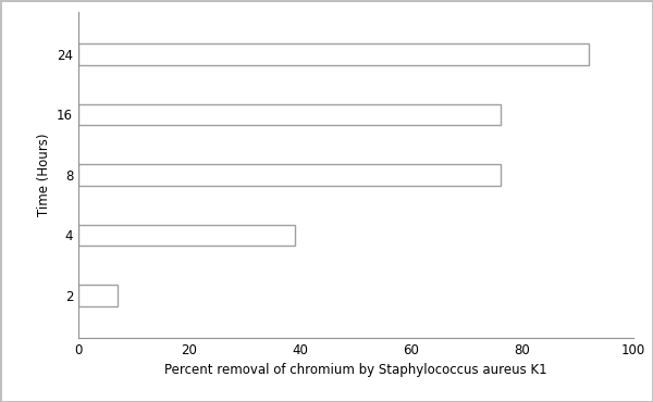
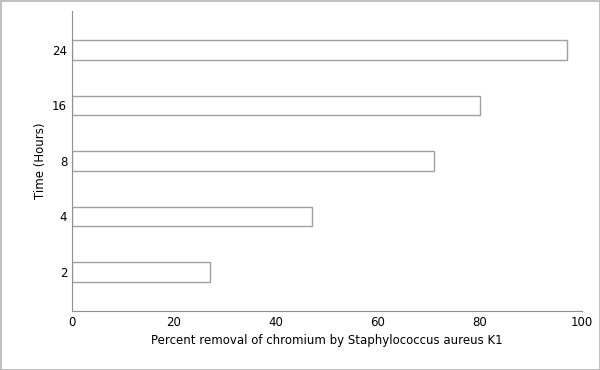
24: 92 -> 97
16: 76 -> 80
8: 76 -> 71
4: 39 -> 47
2: 7 -> 27
